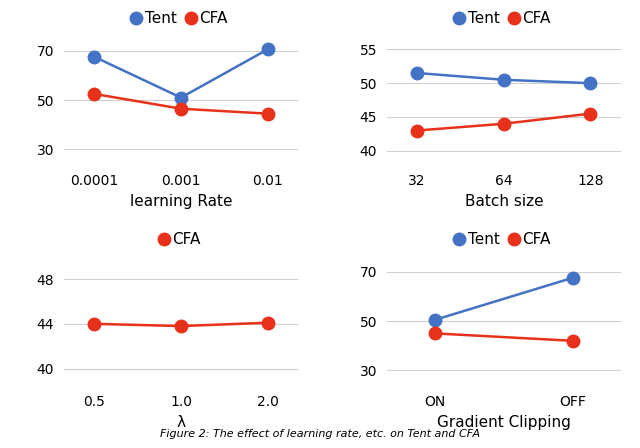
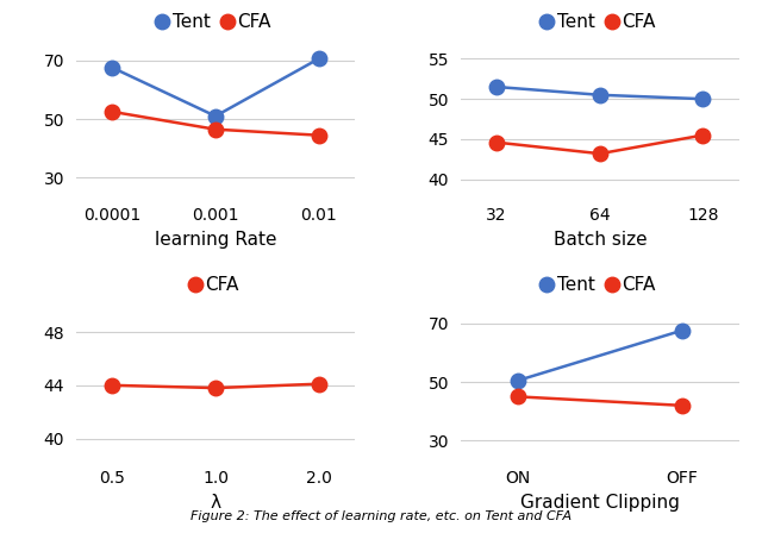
CFA/32: 43.0 -> 44.6
CFA/64: 44.0 -> 43.2
